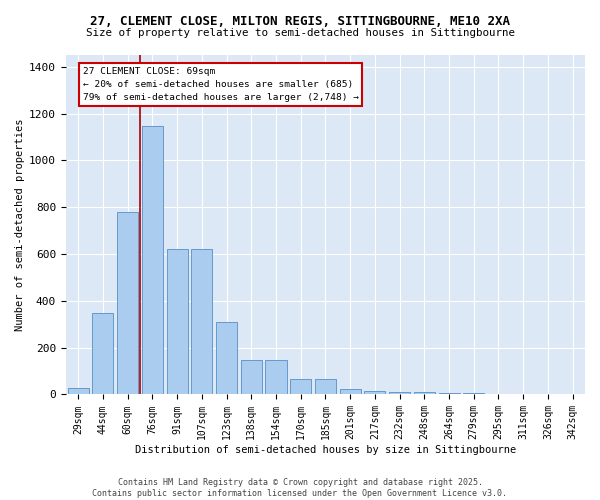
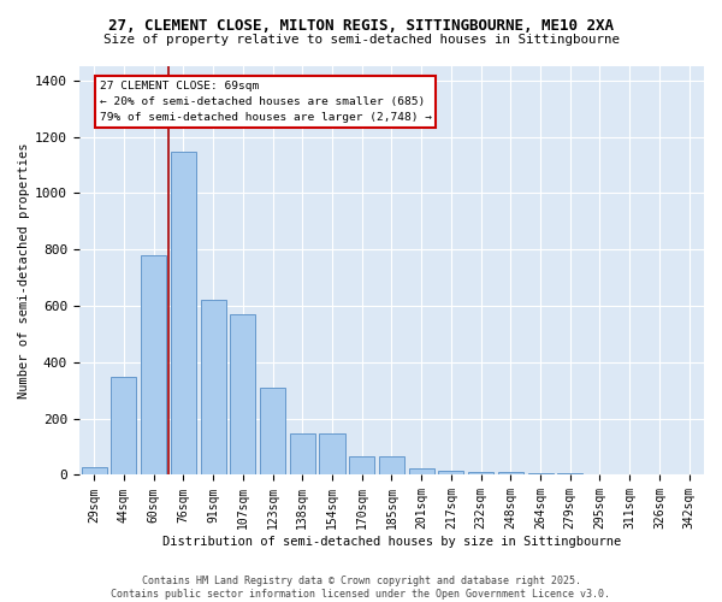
107sqm: 620 -> 570
